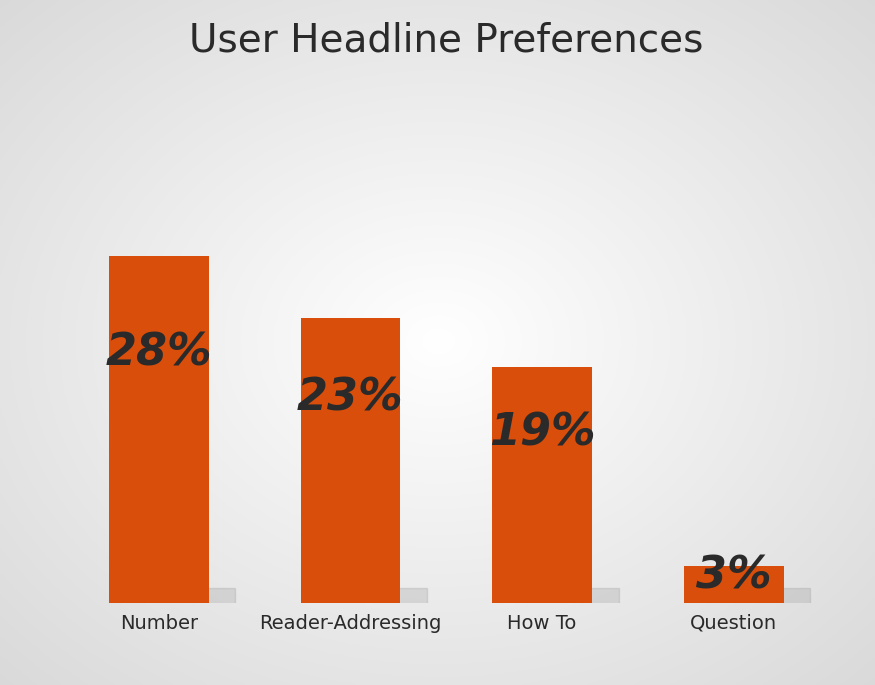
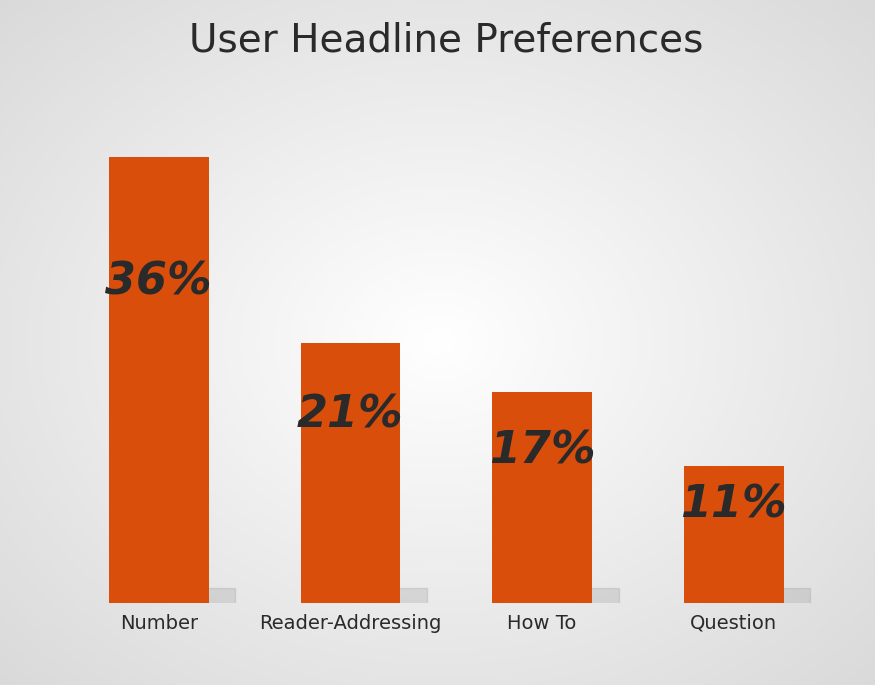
Number: 28% -> 36%
Reader-Addressing: 23% -> 21%
How To: 19% -> 17%
Question: 3% -> 11%
